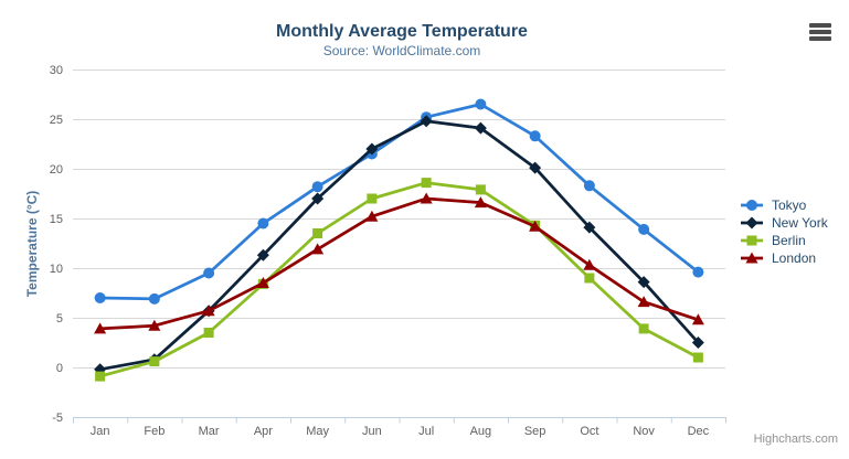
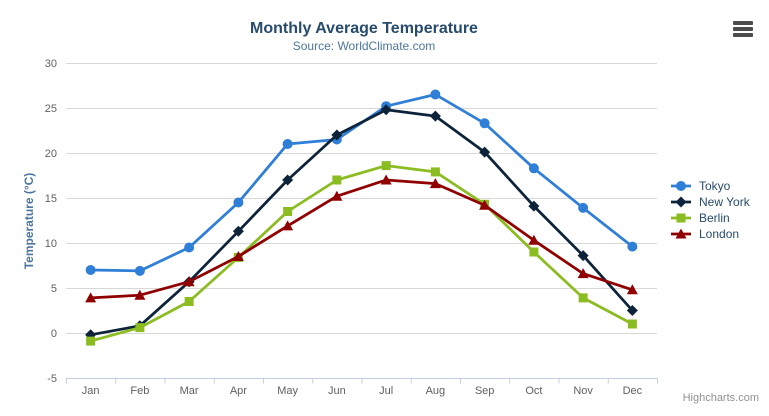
Tokyo/May: 18 -> 21
